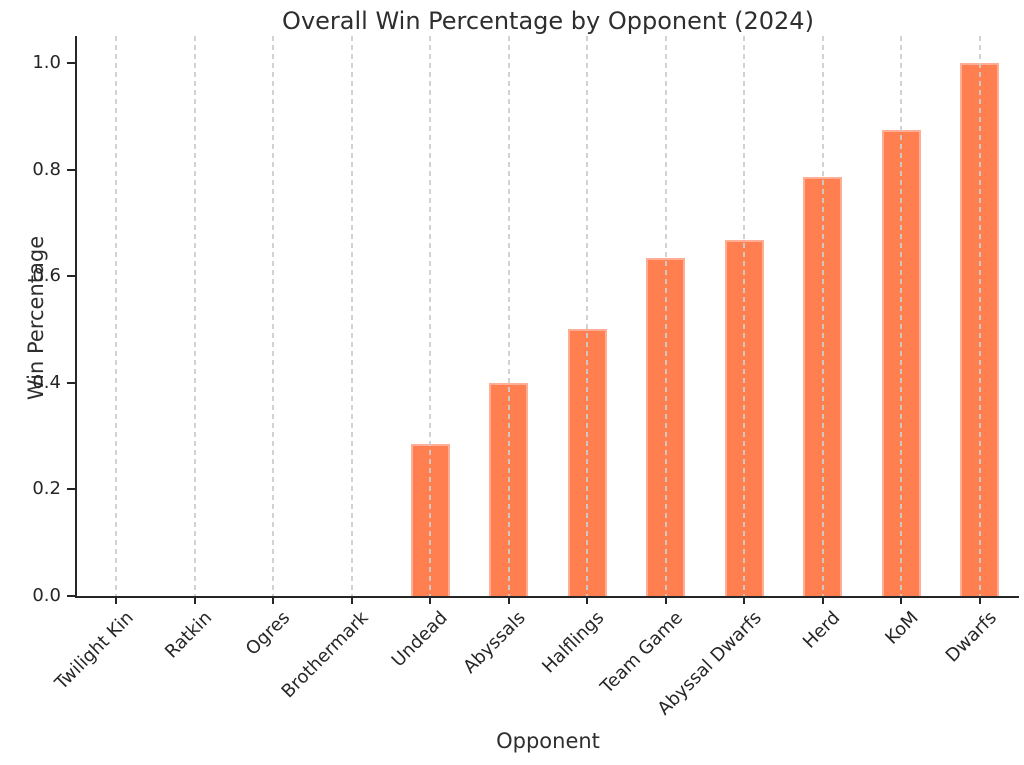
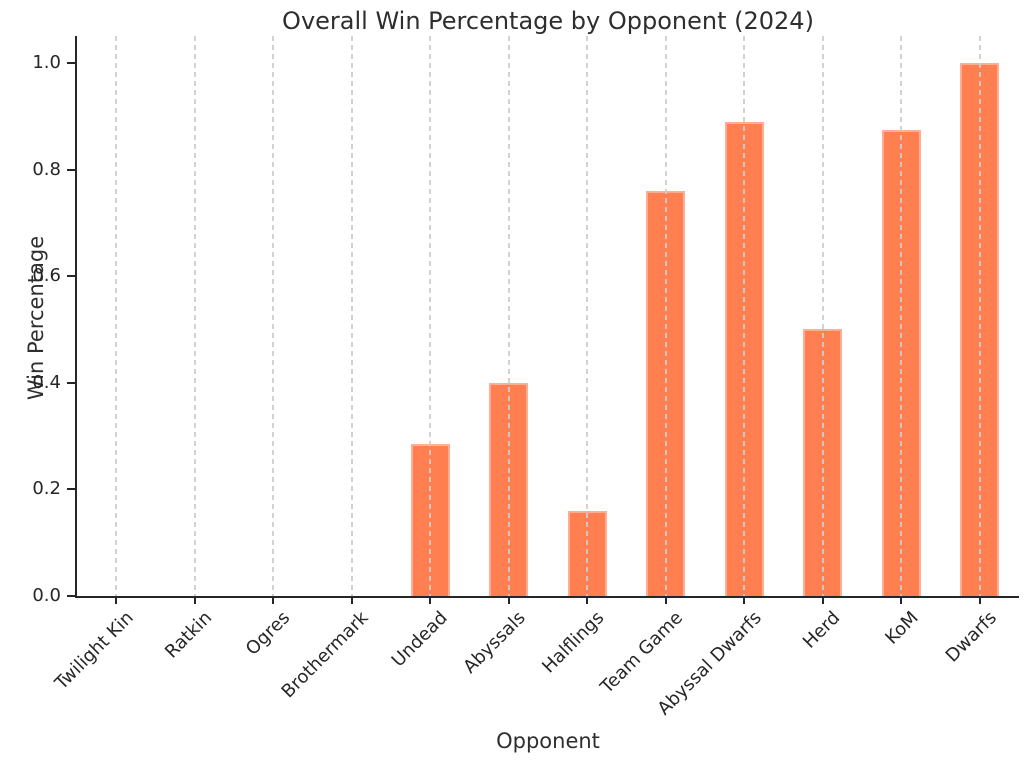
Halflings: 0.50 -> 0.16
Team Game: 0.64 -> 0.76
Abyssal Dwarfs: 0.67 -> 0.89
Herd: 0.79 -> 0.50
